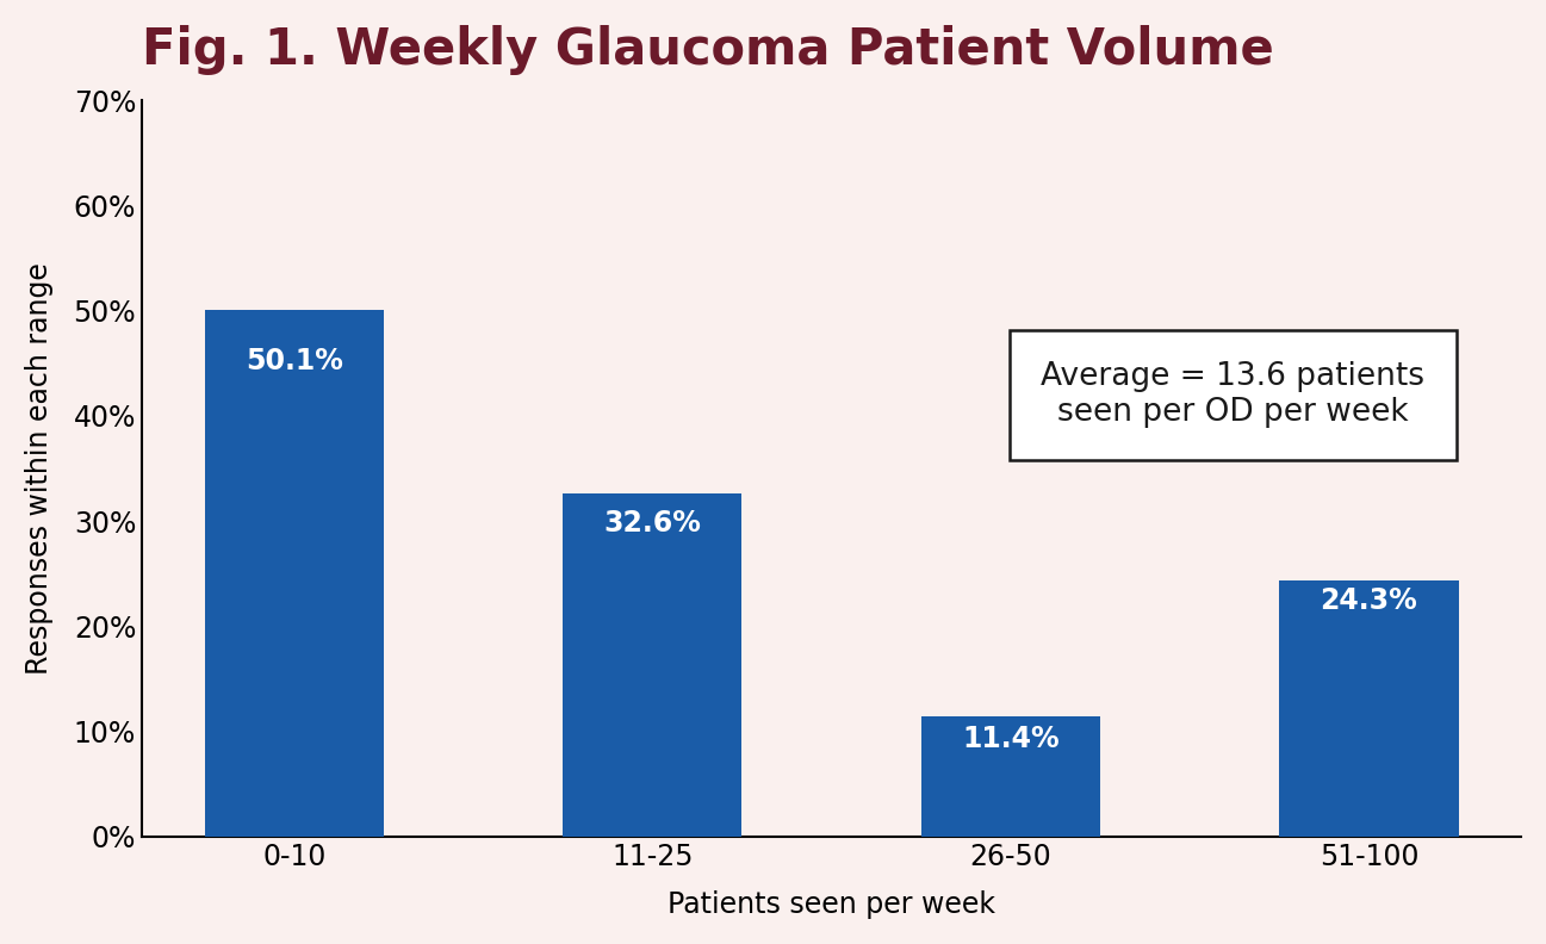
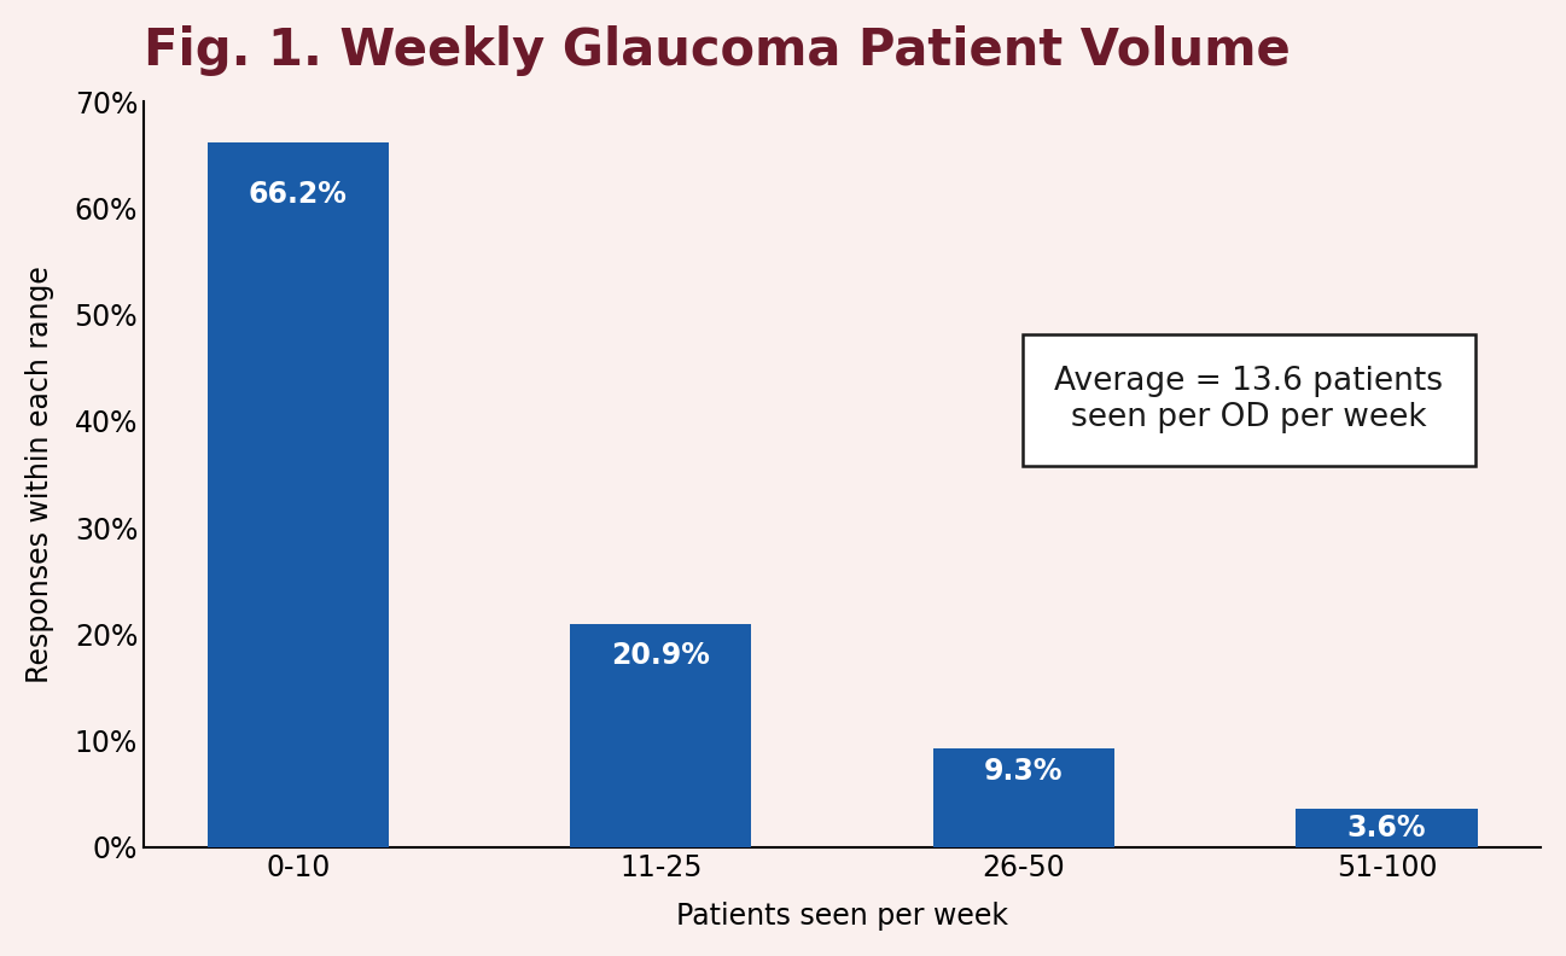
0-10: 50.1% -> 66.2%
11-25: 32.6% -> 20.9%
26-50: 11.4% -> 9.3%
51-100: 24.3% -> 3.6%
